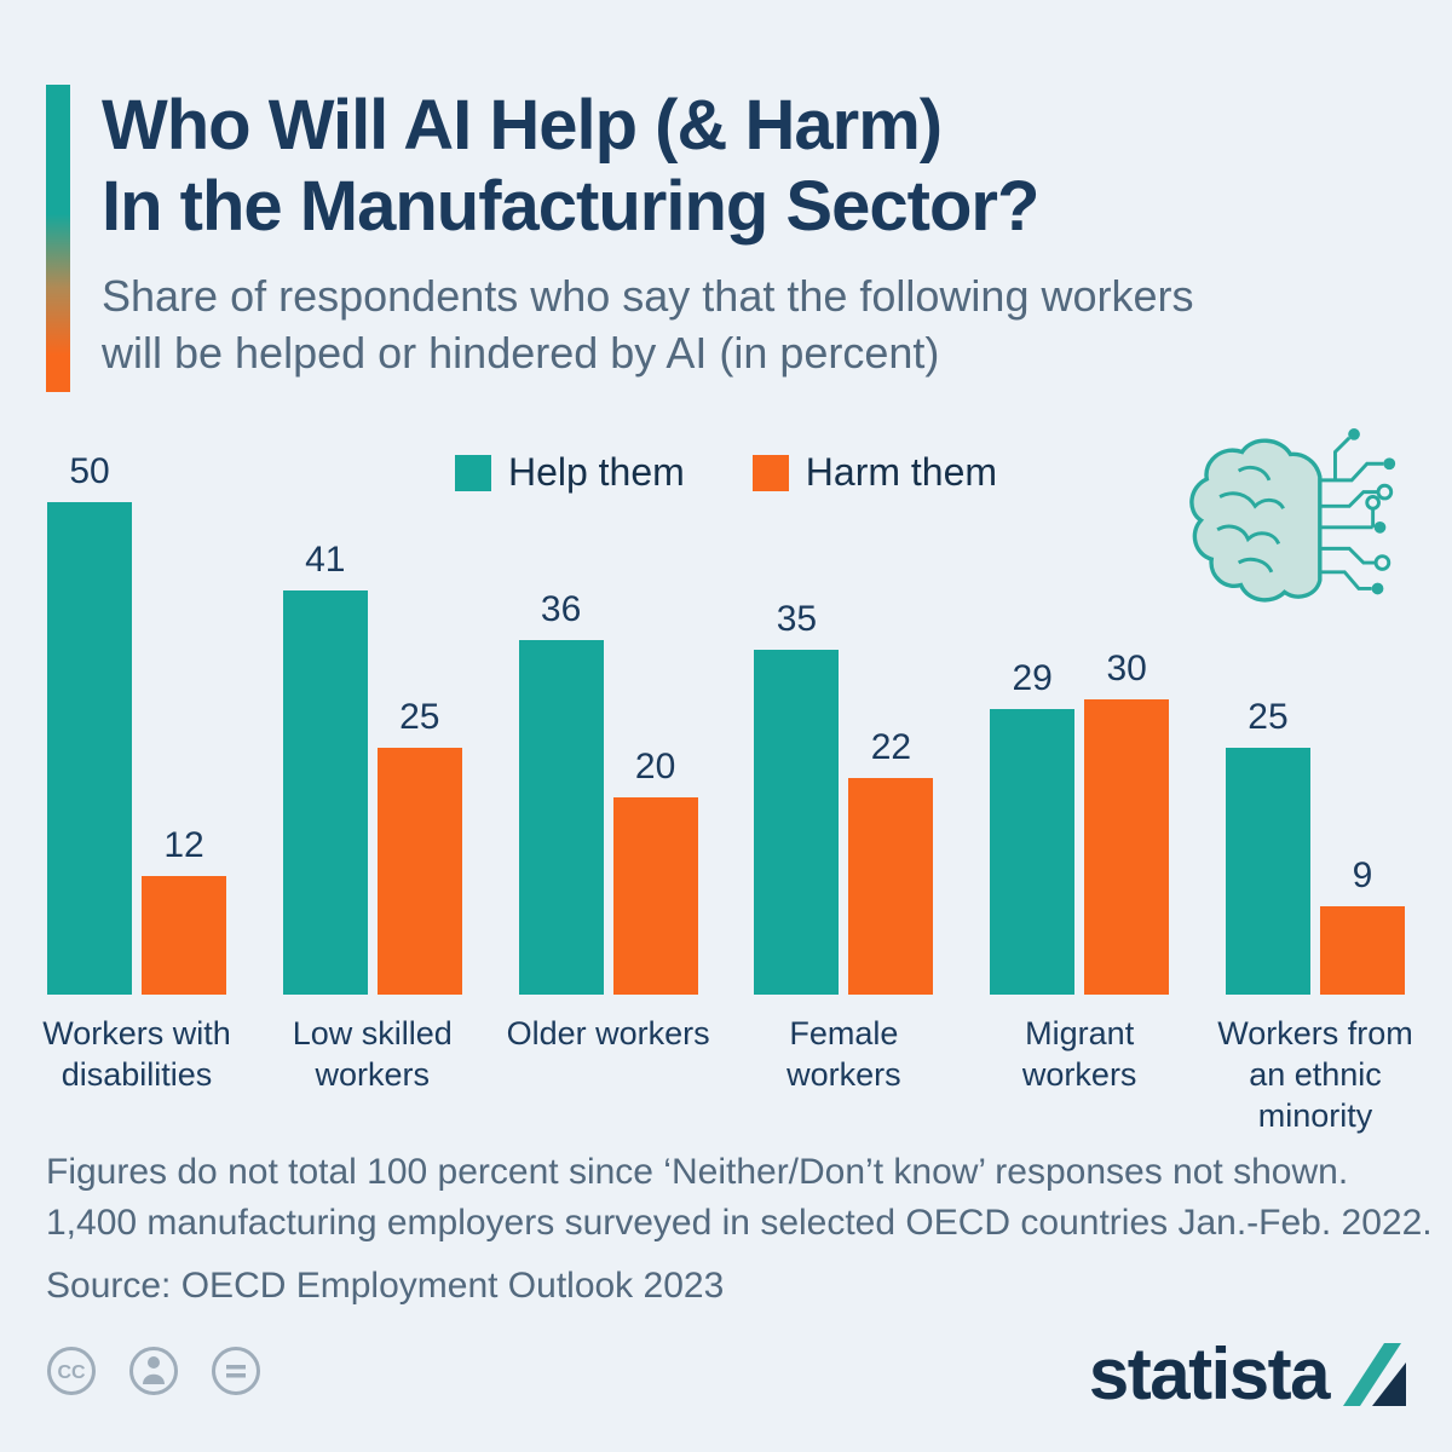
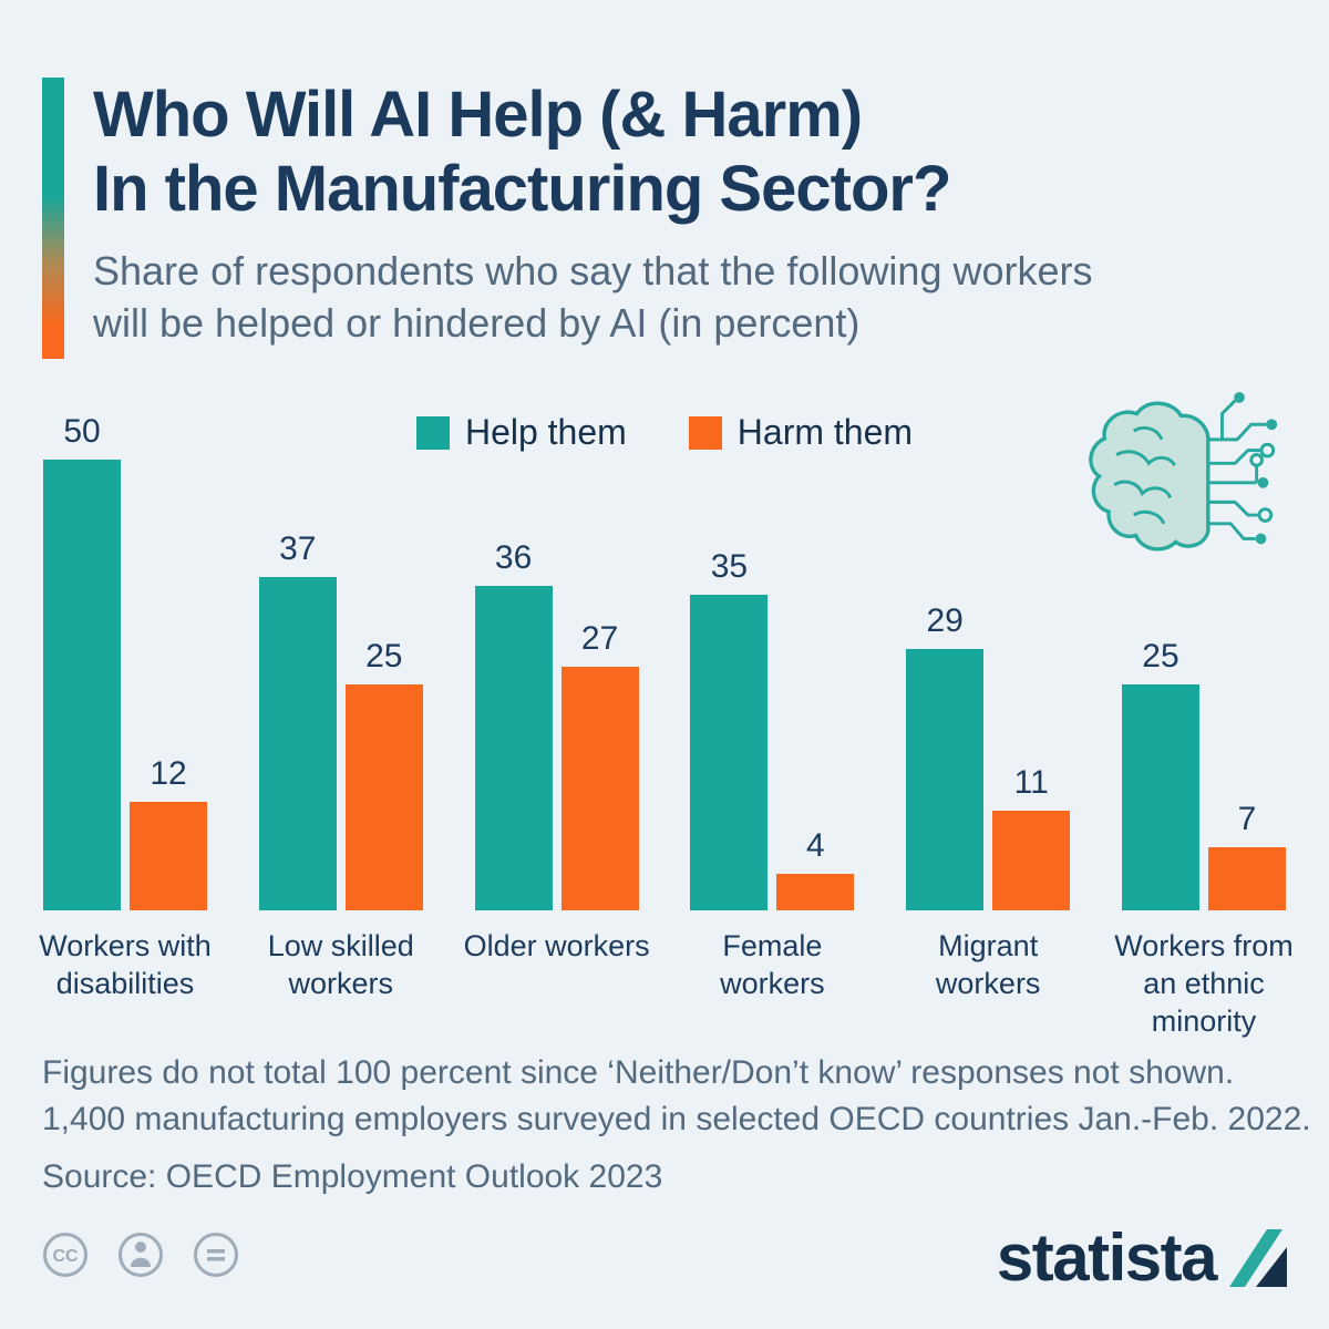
Help them/Low skilled workers: 41 -> 37
Harm them/Older workers: 20 -> 27
Harm them/Female workers: 22 -> 4
Harm them/Migrant workers: 30 -> 11
Harm them/Workers from an ethnic minority: 9 -> 7
